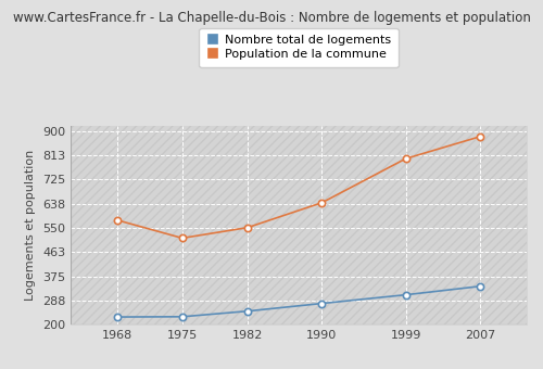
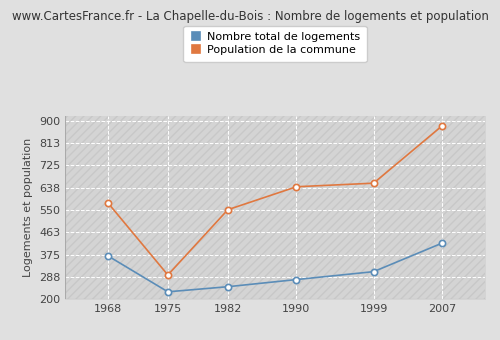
Nombre total de logements/1968: 228 -> 370
Population de la commune/1975: 513 -> 295
Population de la commune/1999: 800 -> 655
Nombre total de logements/2007: 339 -> 420
